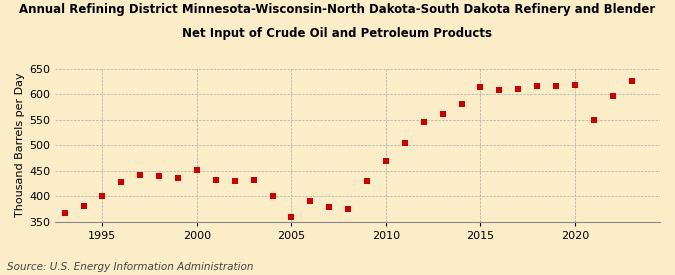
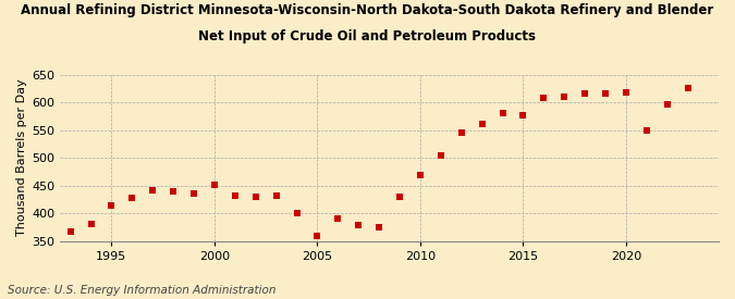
1995: 400 -> 414
2015: 613 -> 576
